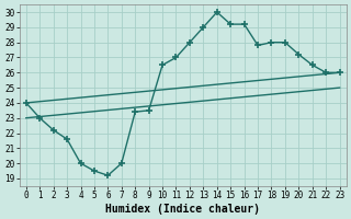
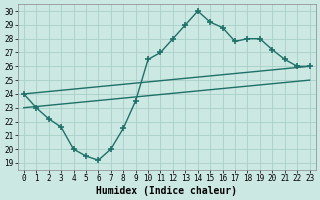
8: 23.4 -> 21.5
16: 29.2 -> 28.8
